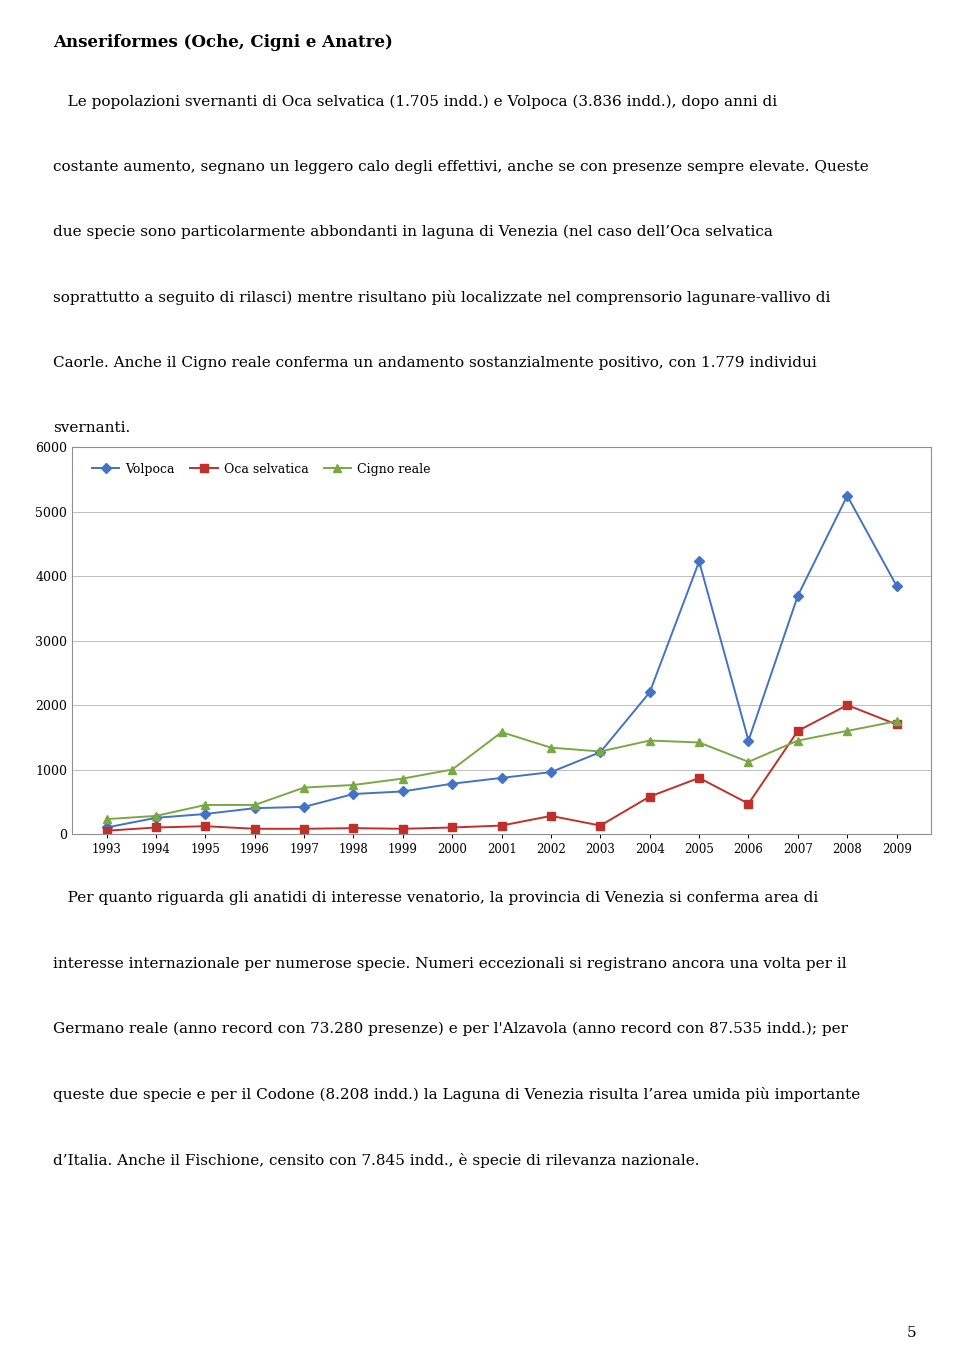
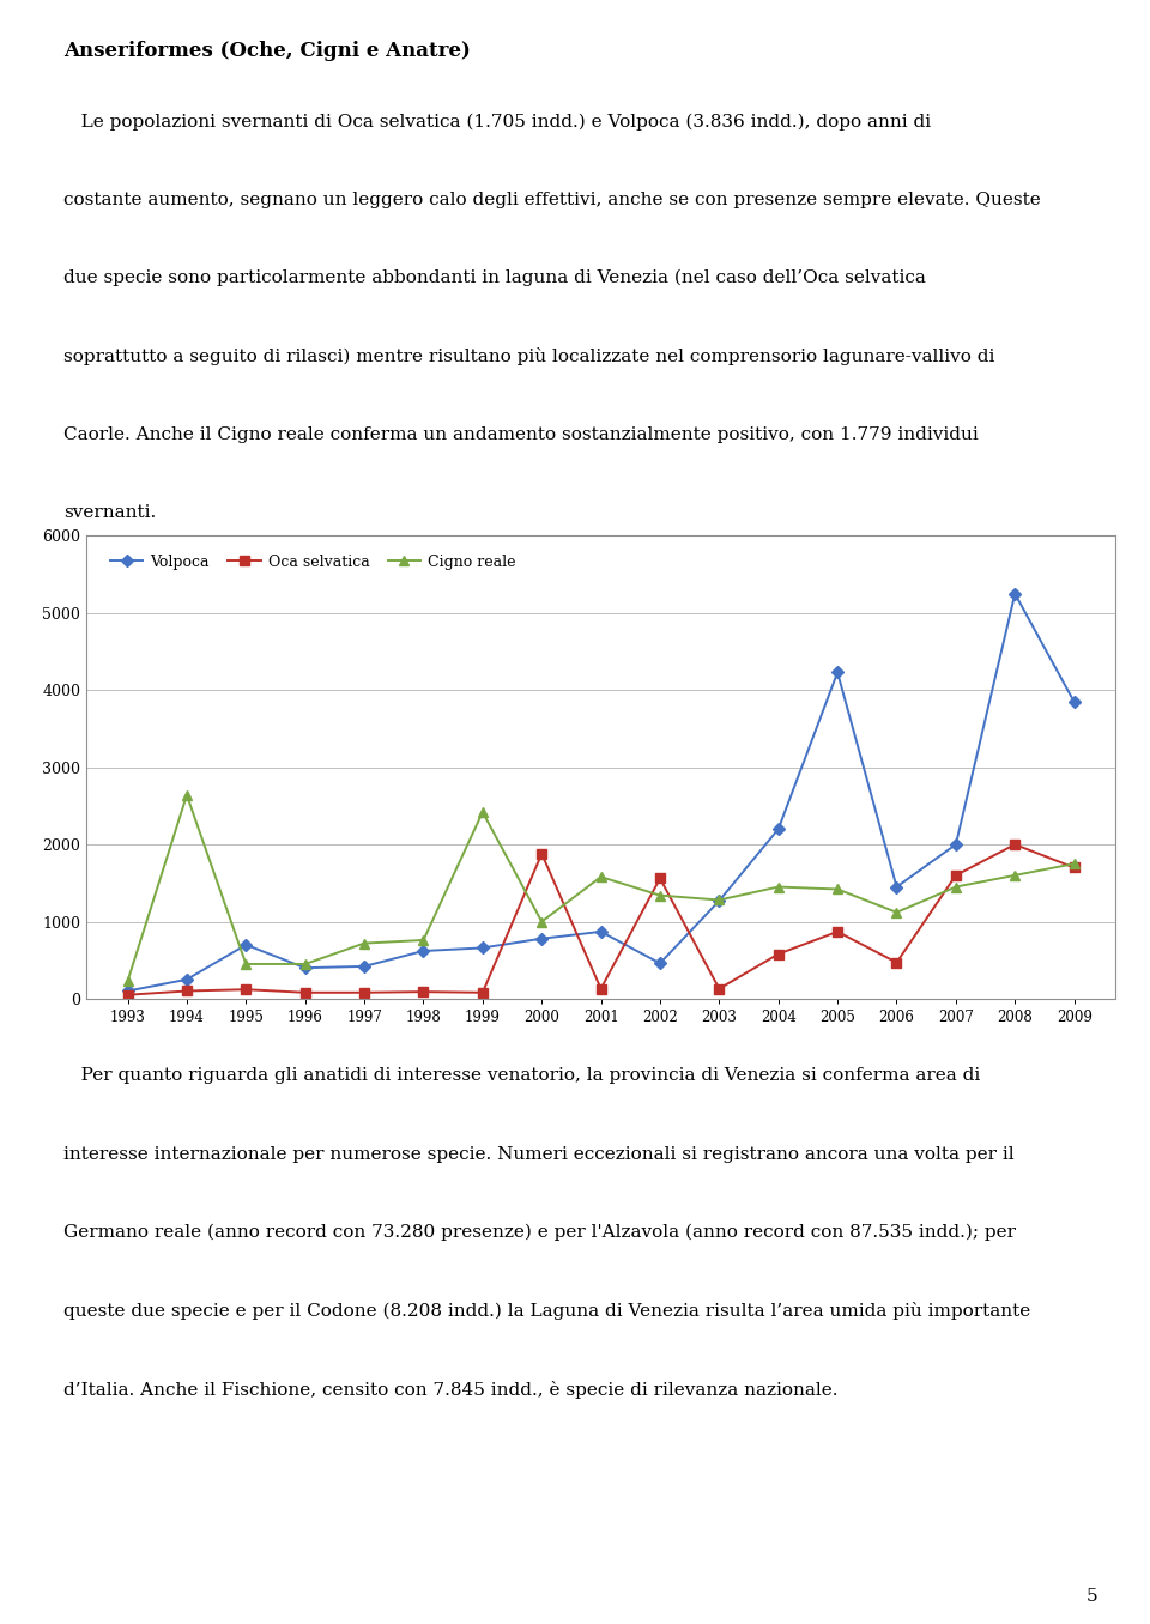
Cigno reale/1994: 280 -> 2640
Volpoca/1995: 310 -> 700
Cigno reale/1999: 860 -> 2420
Oca selvatica/2000: 100 -> 1880
Volpoca/2002: 960 -> 460
Oca selvatica/2002: 280 -> 1560
Volpoca/2007: 3700 -> 2000
